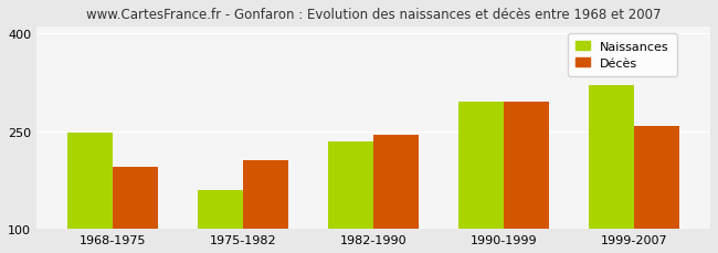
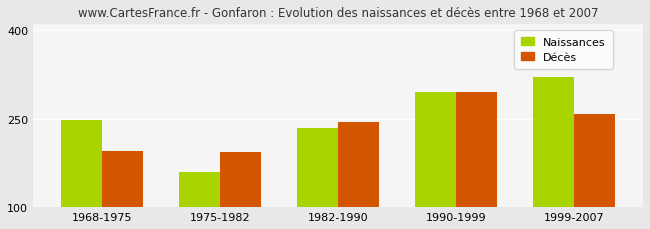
Décès/1975-1982: 205 -> 194
